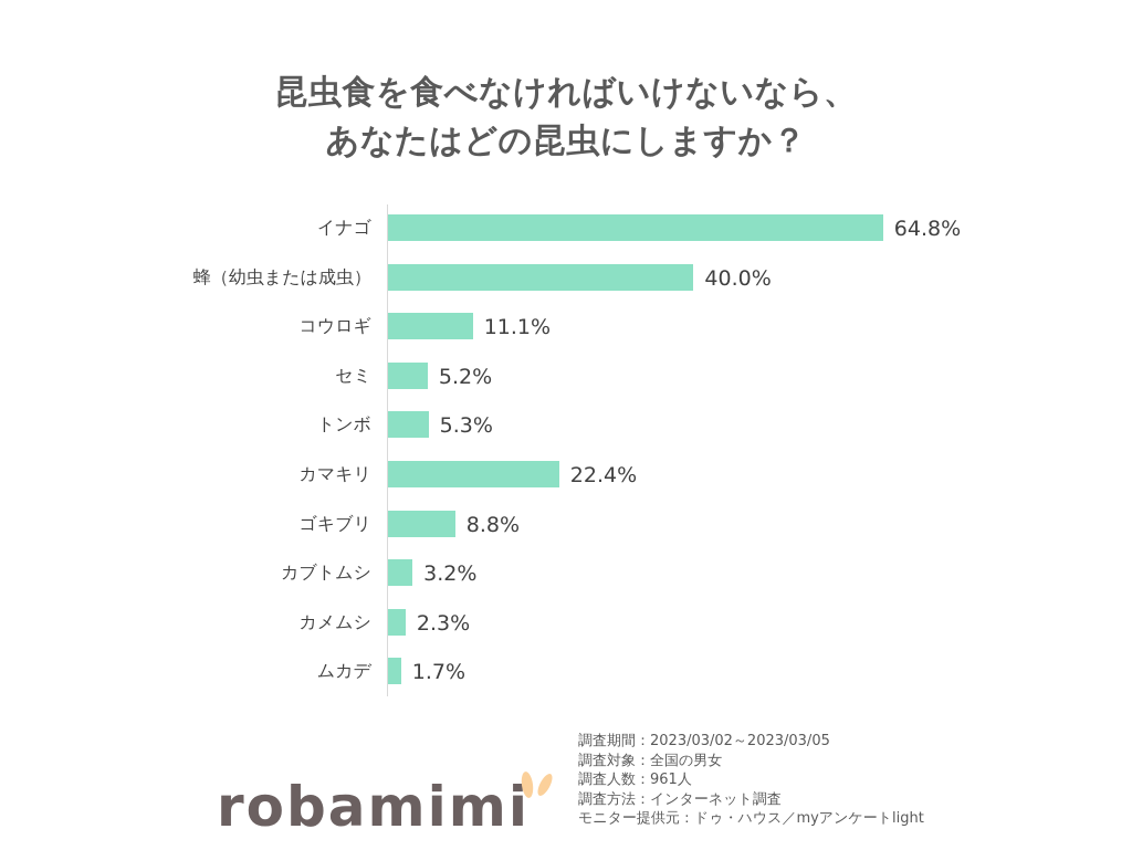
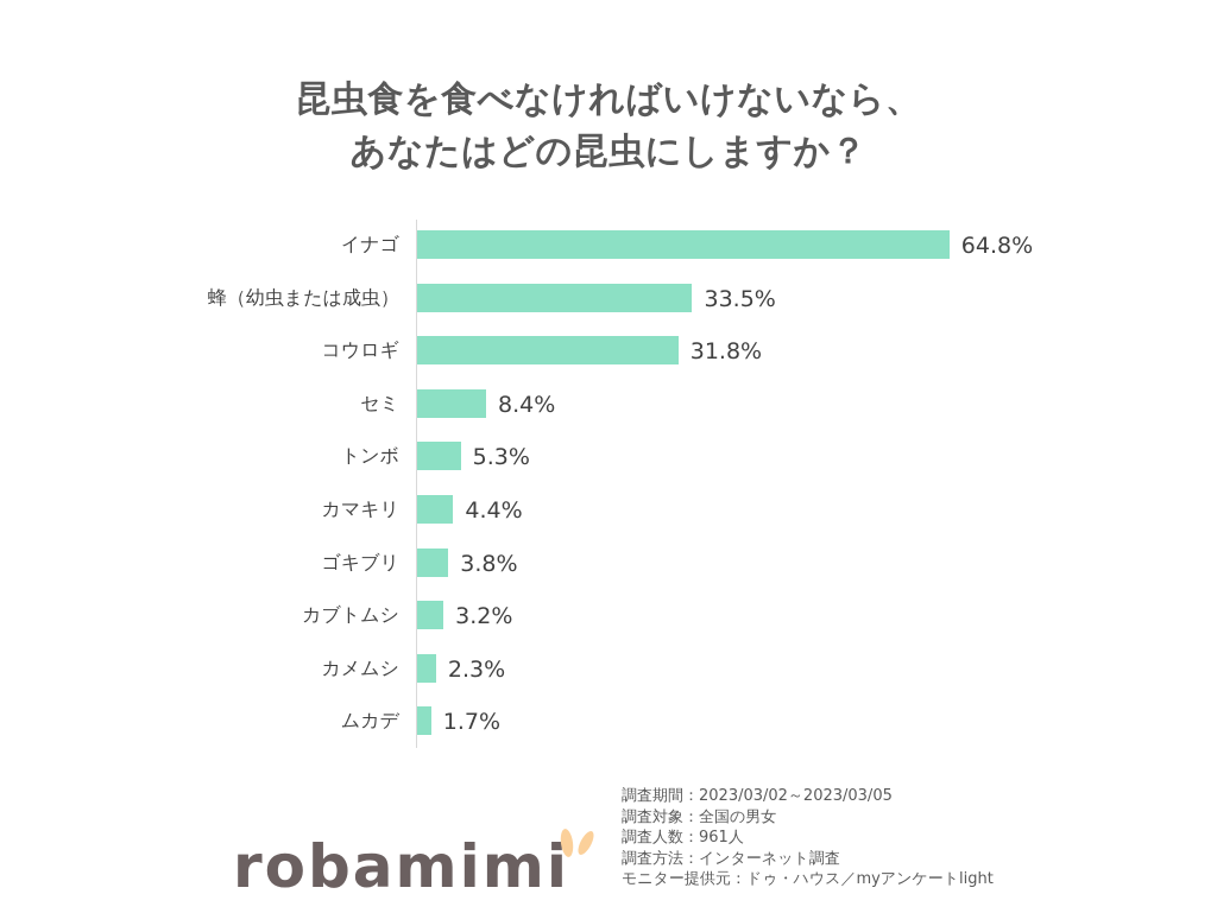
蜂（幼虫または成虫）: 40.0% -> 33.5%
コウロギ: 11.1% -> 31.8%
セミ: 5.2% -> 8.4%
カマキリ: 22.4% -> 4.4%
ゴキブリ: 8.8% -> 3.8%
